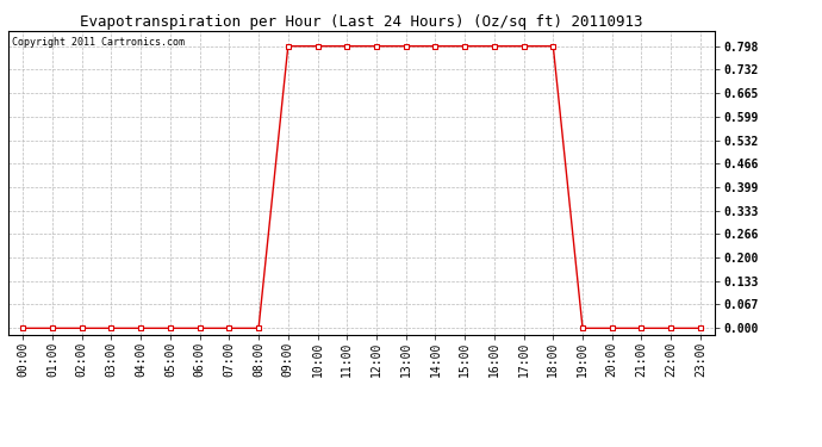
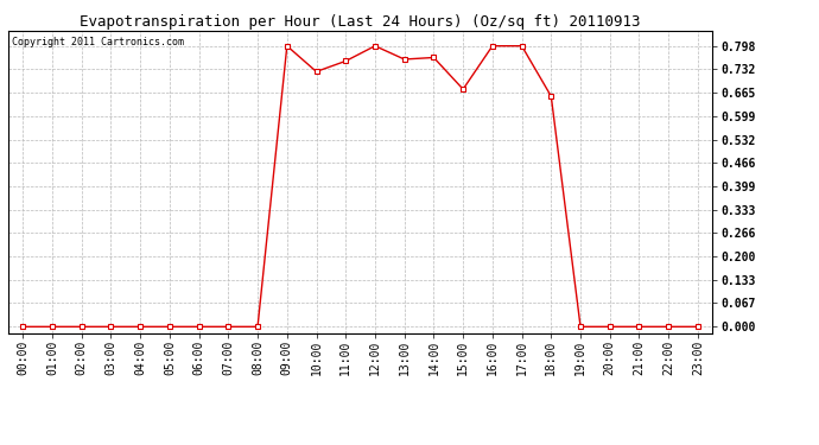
10:00: 0.798 -> 0.725
11:00: 0.798 -> 0.755
13:00: 0.798 -> 0.760
14:00: 0.798 -> 0.765
15:00: 0.798 -> 0.675
18:00: 0.798 -> 0.655
